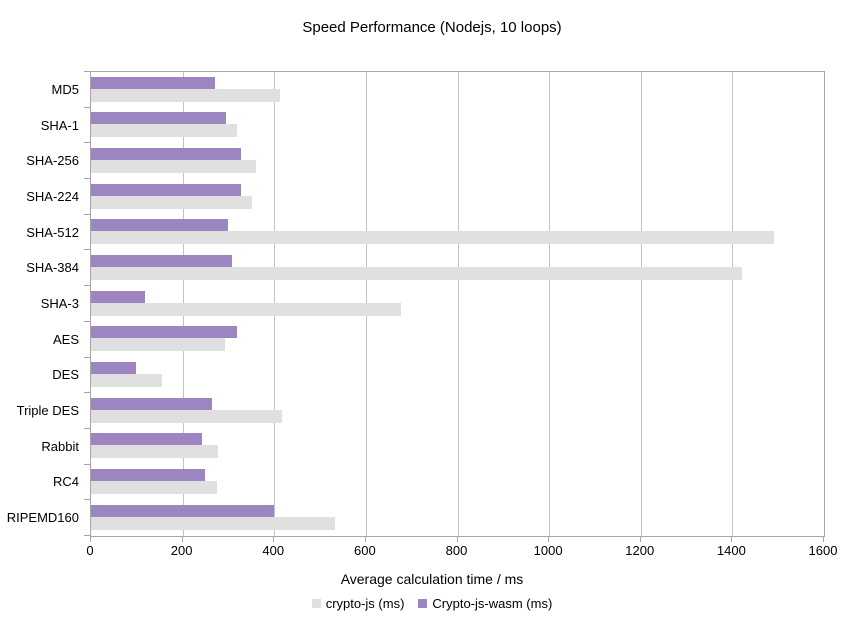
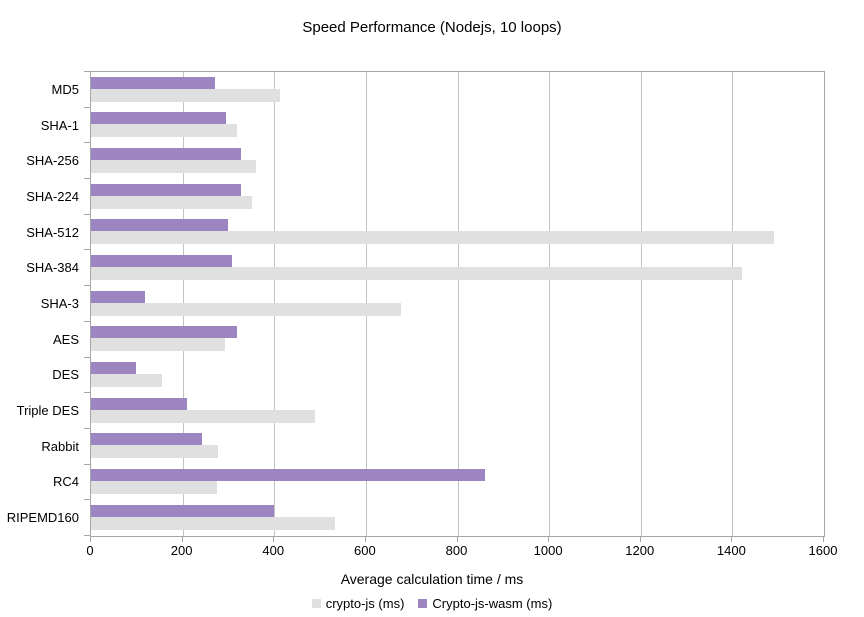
crypto-js (ms)/Triple DES: 420 -> 490
Crypto-js-wasm (ms)/Triple DES: 260 -> 210
Crypto-js-wasm (ms)/RC4: 250 -> 860
